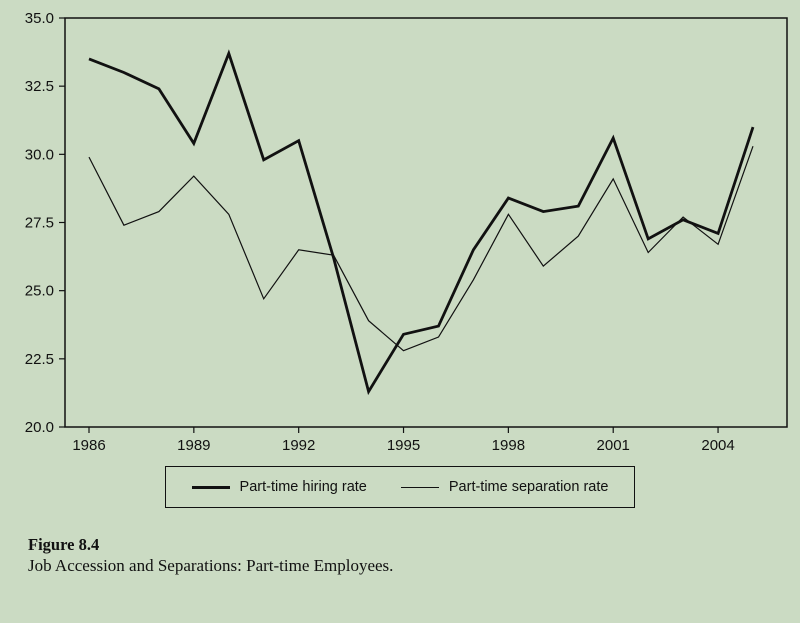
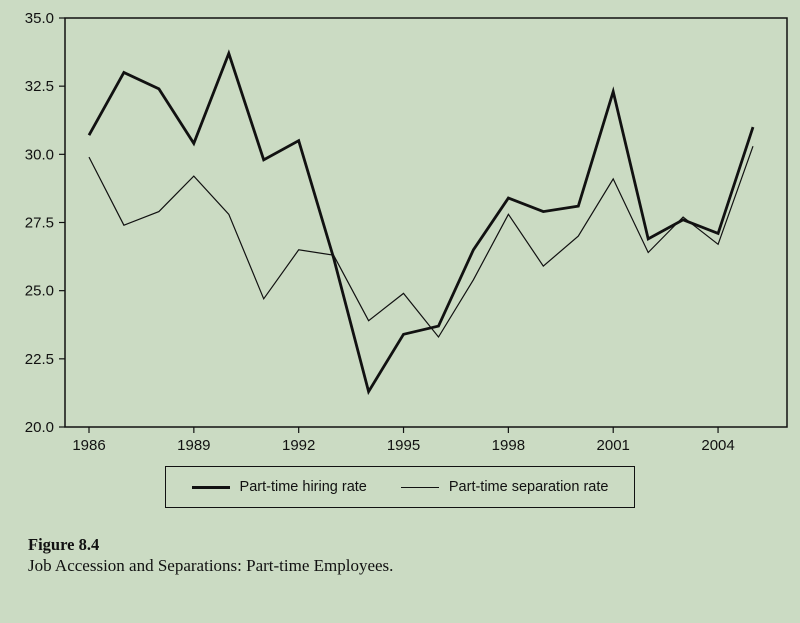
Part-time hiring rate/1986: 33.5 -> 30.7
Part-time separation rate/1995: 22.8 -> 24.9
Part-time hiring rate/2001: 30.6 -> 32.3
